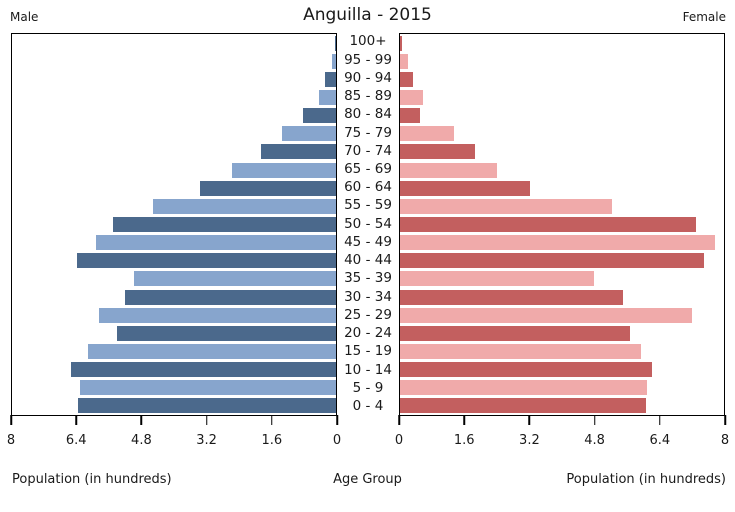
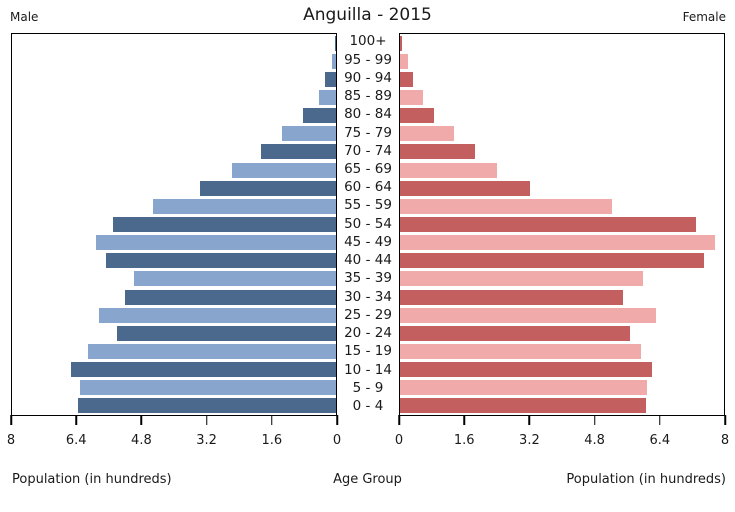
Female/80 - 84: 0.5 -> 0.8
Male/40 - 44: 6.4 -> 5.7
Female/35 - 39: 4.8 -> 6.0
Female/25 - 29: 7.2 -> 6.3
